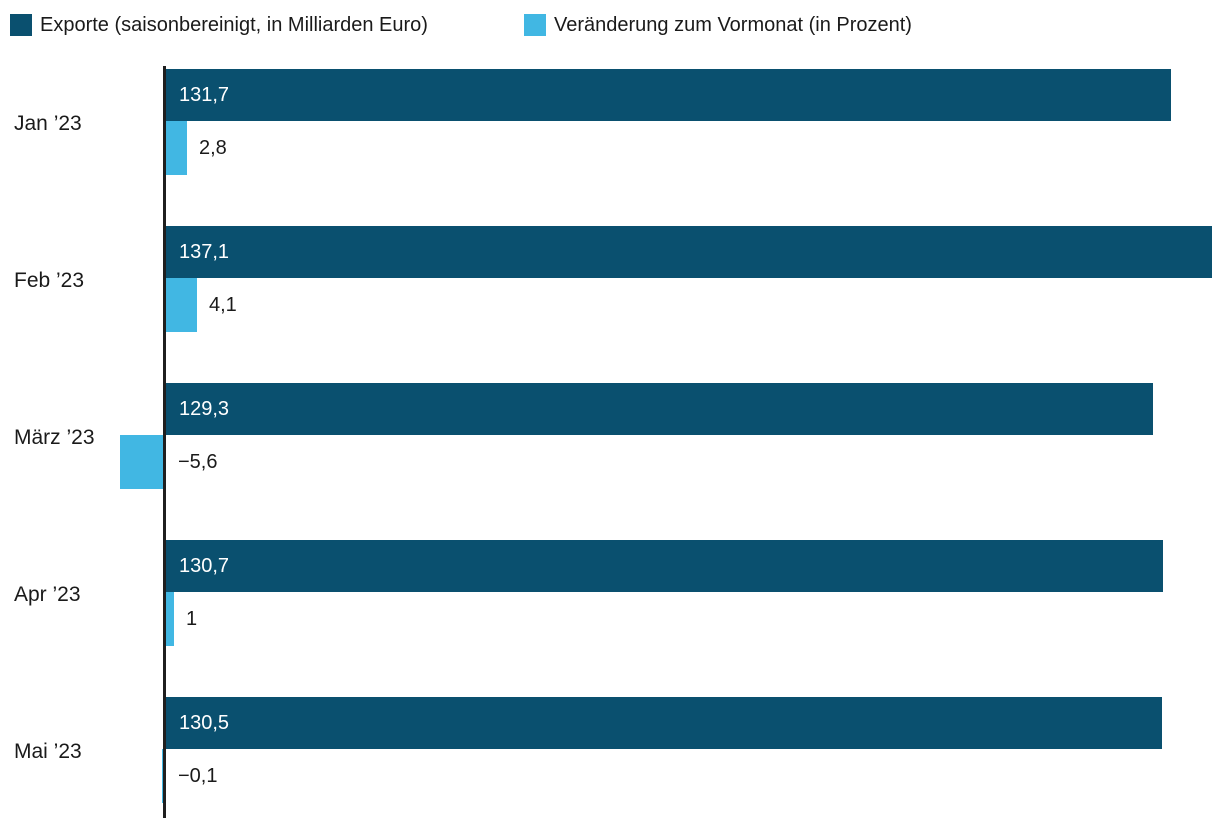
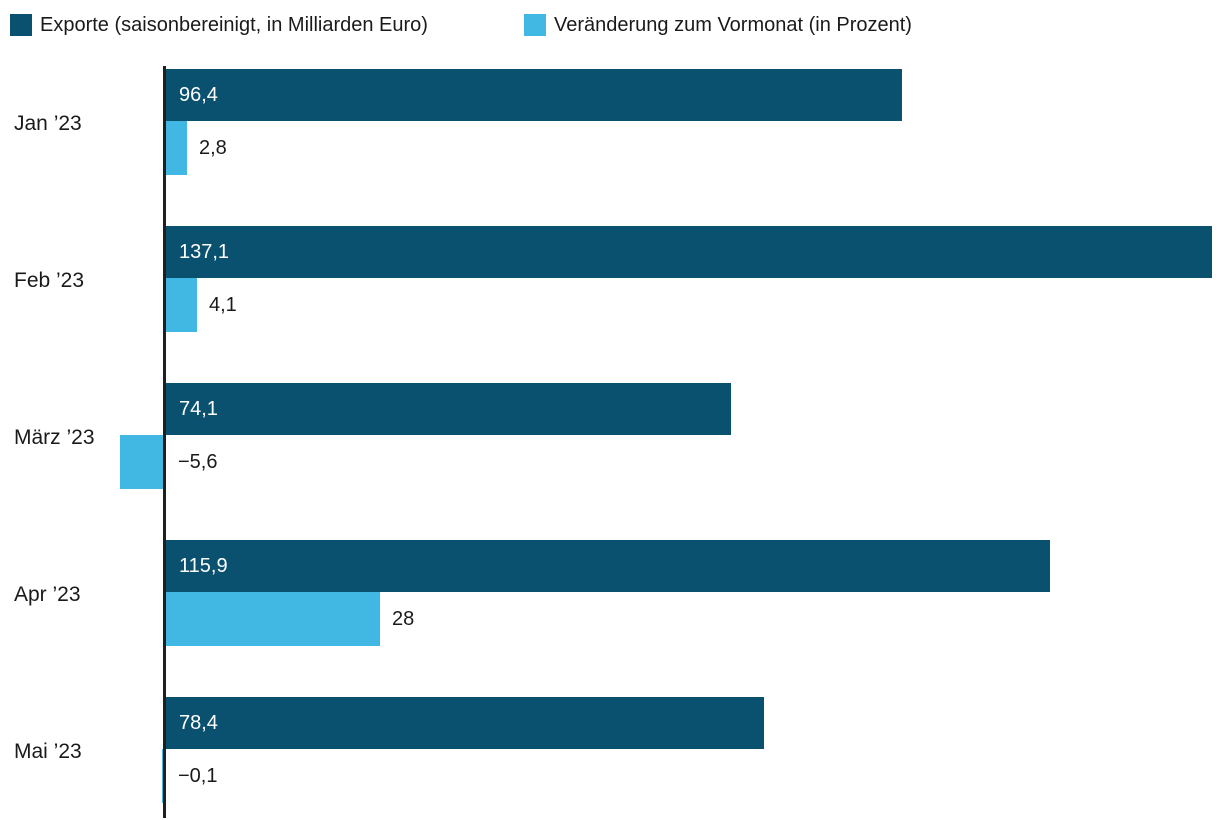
Exporte (saisonbereinigt, in Milliarden Euro)/Jan ’23: 131,7 -> 96,4
Exporte (saisonbereinigt, in Milliarden Euro)/März ’23: 129,3 -> 74,1
Exporte (saisonbereinigt, in Milliarden Euro)/Apr ’23: 130,7 -> 115,9
Veränderung zum Vormonat (in Prozent)/Apr ’23: 1 -> 28
Exporte (saisonbereinigt, in Milliarden Euro)/Mai ’23: 130,5 -> 78,4
